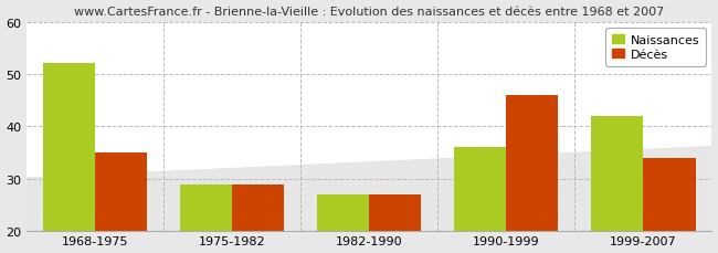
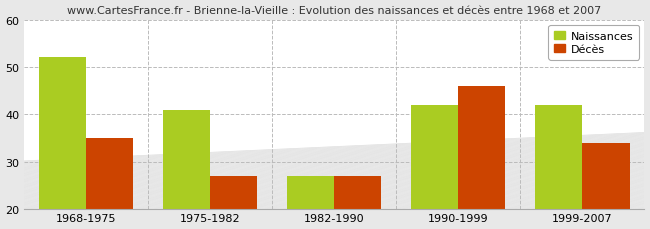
Naissances/1975-1982: 29 -> 41
Décès/1975-1982: 29 -> 27
Naissances/1990-1999: 36 -> 42
